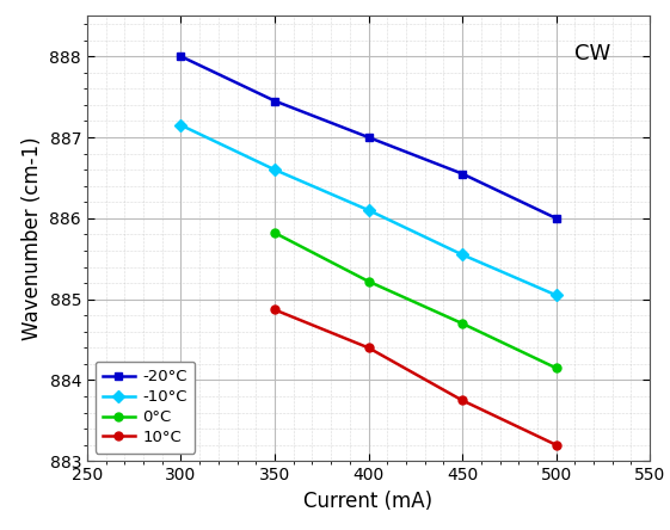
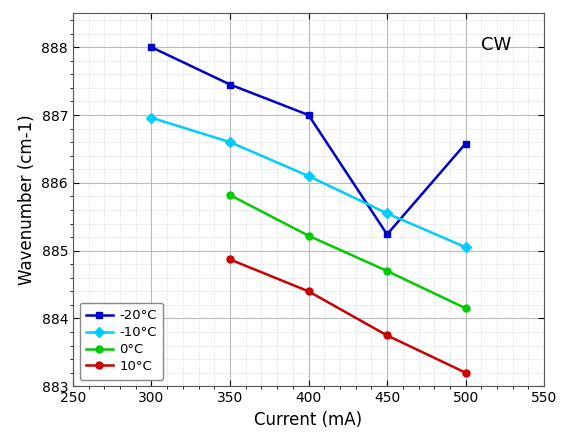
-10°C/300: 887.15 -> 886.96
-20°C/450: 886.55 -> 885.24
-20°C/500: 886.00 -> 886.58
